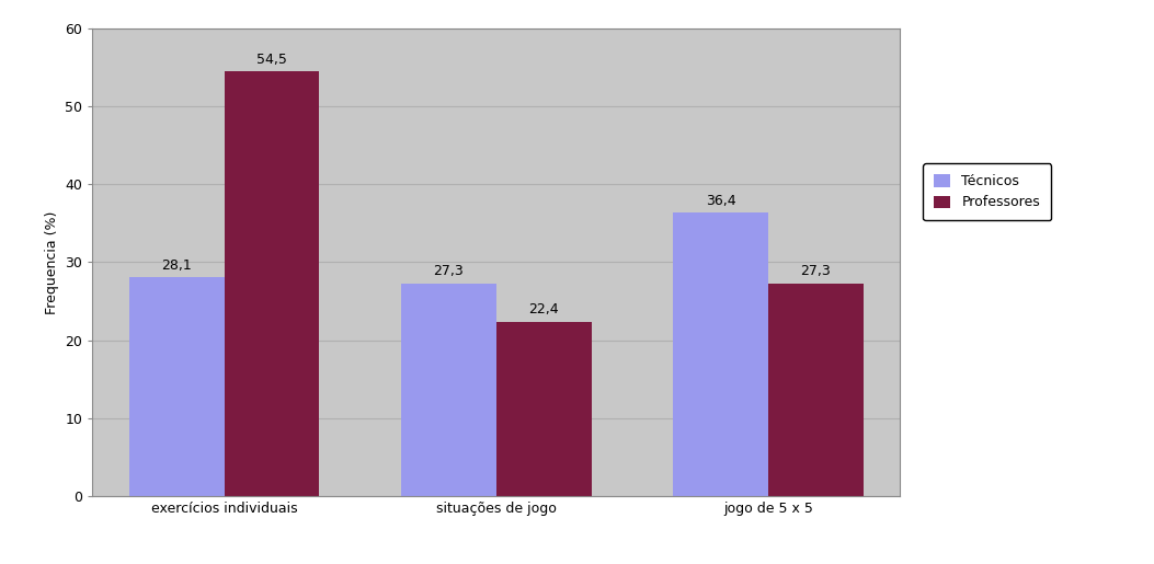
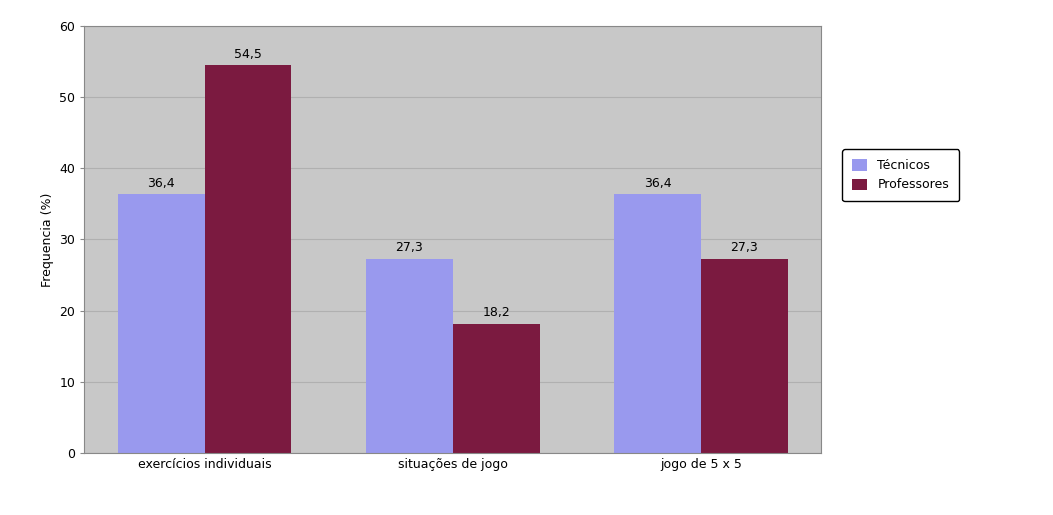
Técnicos/exercícios individuais: 28,1 -> 36,4
Professores/situações de jogo: 22,4 -> 18,2
